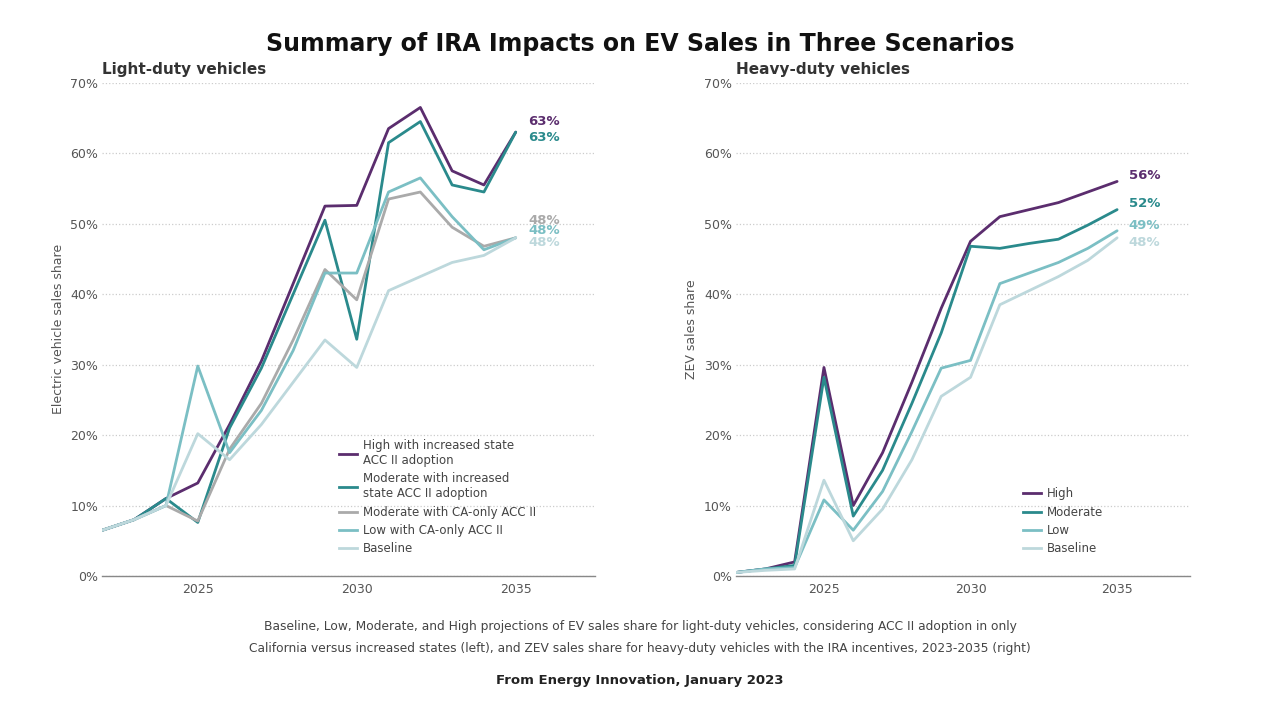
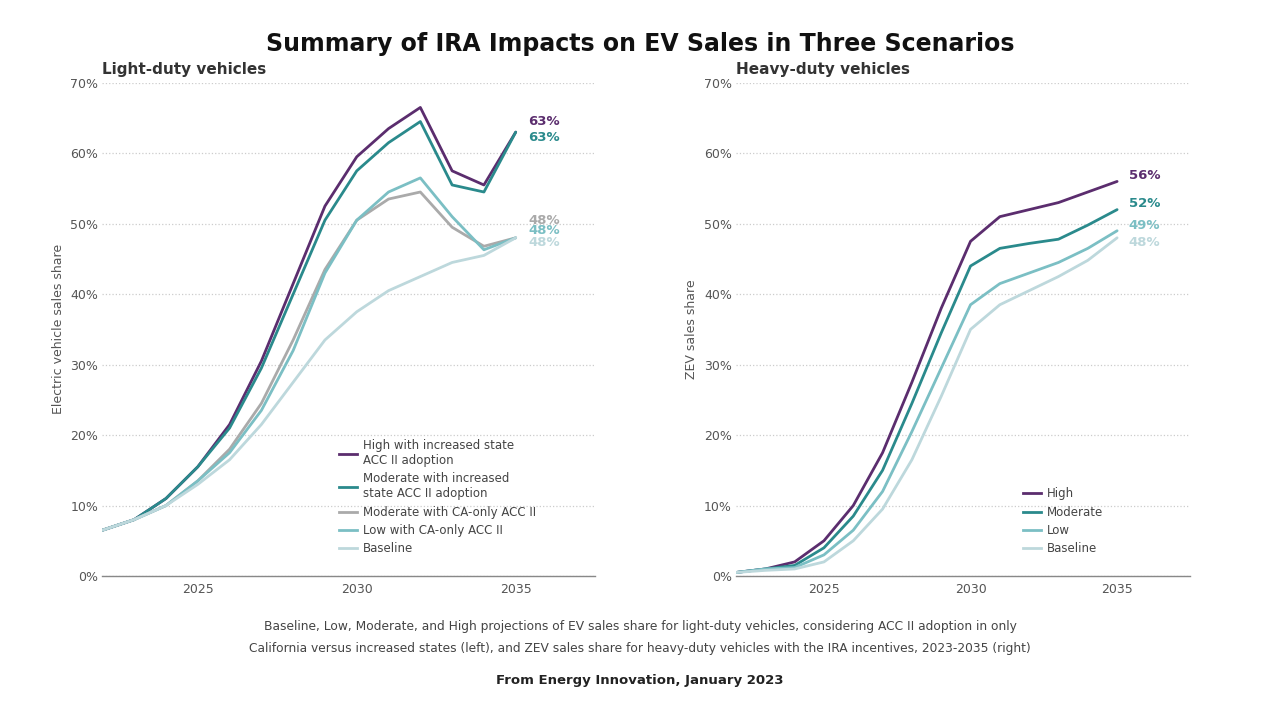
Light-duty vehicles/High with increased state ACC II adoption/2025: 13.2% -> 15.5%
Light-duty vehicles/Moderate with increased state ACC II adoption/2025: 7.6% -> 15.5%
Light-duty vehicles/Moderate with CA-only ACC II/2025: 7.8% -> 13.5%
Light-duty vehicles/Low with CA-only ACC II/2025: 29.8% -> 13.5%
Light-duty vehicles/Baseline/2025: 20.2% -> 13.0%
Light-duty vehicles/High with increased state ACC II adoption/2030: 52.6% -> 59.5%
Light-duty vehicles/Moderate with increased state ACC II adoption/2030: 33.6% -> 57.5%
Light-duty vehicles/Moderate with CA-only ACC II/2030: 39.2% -> 50.5%
Light-duty vehicles/Low with CA-only ACC II/2030: 43.0% -> 50.5%
Light-duty vehicles/Baseline/2030: 29.6% -> 37.5%
Heavy-duty vehicles/High/2025: 29.6% -> 5.0%
Heavy-duty vehicles/Moderate/2025: 28.2% -> 4.0%
Heavy-duty vehicles/Low/2025: 10.8% -> 3.0%
Heavy-duty vehicles/Baseline/2025: 13.6% -> 2.0%
Heavy-duty vehicles/Moderate/2030: 46.8% -> 44.0%
Heavy-duty vehicles/Low/2030: 30.6% -> 38.5%
Heavy-duty vehicles/Baseline/2030: 28.2% -> 35.0%
